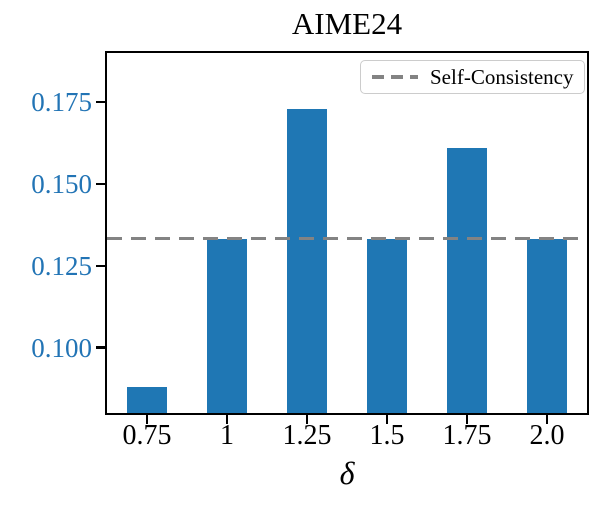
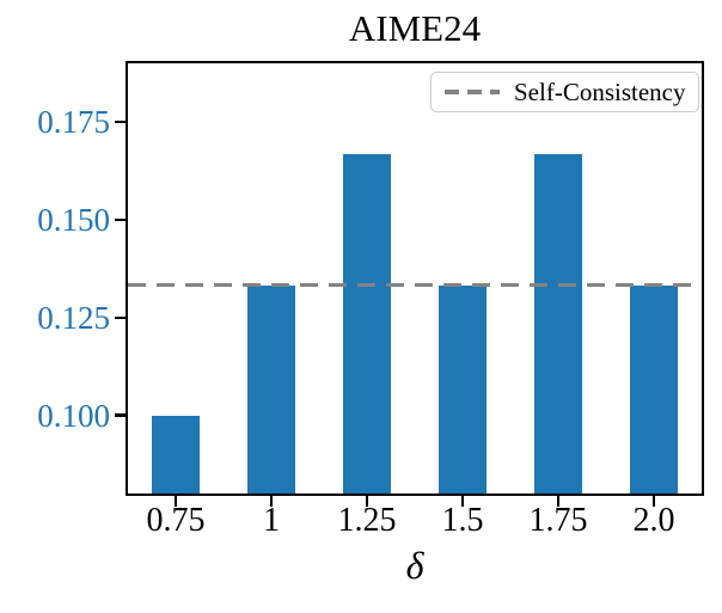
0.75: 0.088 -> 0.100
1.25: 0.173 -> 0.167
1.75: 0.161 -> 0.167
